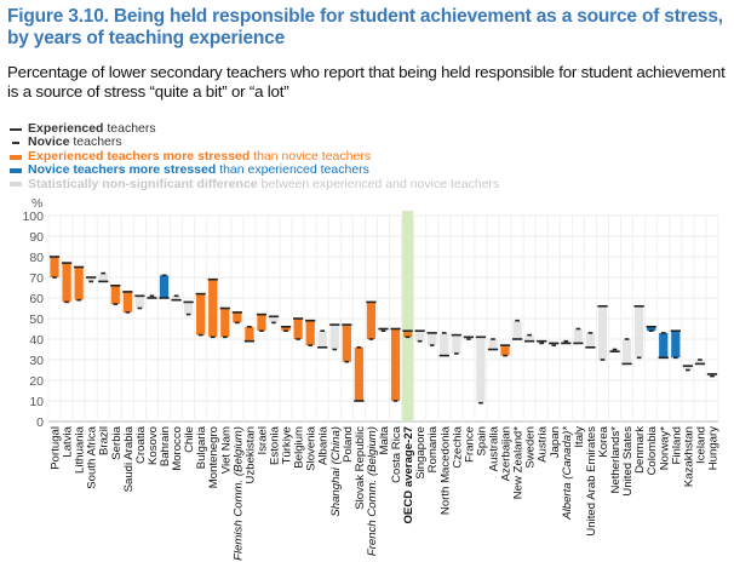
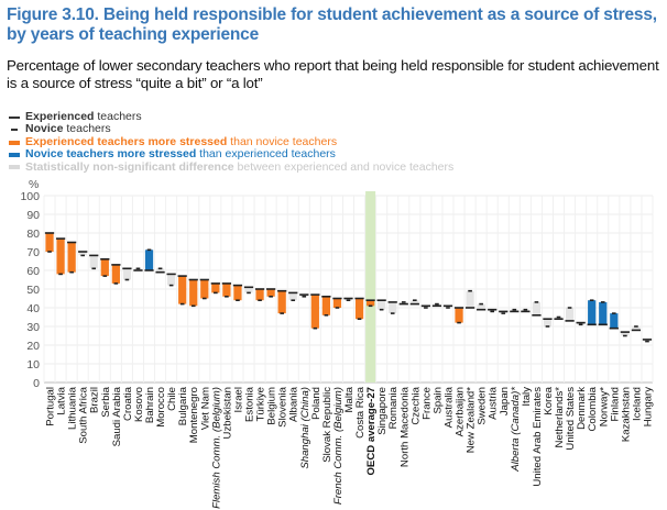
Novice teachers/Brazil: 72 -> 61
Experienced teachers/Bulgaria: 62 -> 57
Experienced teachers/Montenegro: 69 -> 55
Novice teachers/Viet Nam: 41 -> 45
Experienced teachers/Uzbekistan: 39 -> 53
Experienced teachers/Türkiye: 46 -> 50
Novice teachers/Belgium: 40 -> 46
Experienced teachers/Albania: 36 -> 48
Novice teachers/Shanghai (China): 35 -> 46
Experienced teachers/Slovak Republic: 10 -> 46
Experienced teachers/French Comm. (Belgium): 58 -> 45
Novice teachers/Costa Rica: 10 -> 34
Experienced teachers/North Macedonia: 32 -> 42
Novice teachers/Czechia: 33 -> 44
Novice teachers/Spain: 9 -> 42
Experienced teachers/Australia: 35 -> 41
Experienced teachers/Azerbaijan: 37 -> 40
Novice teachers/Italy: 45 -> 39
Experienced teachers/Korea: 56 -> 34
Experienced teachers/United States: 28 -> 33
Experienced teachers/Denmark: 56 -> 32
Experienced teachers/Colombia: 46 -> 31
Experienced teachers/Finland: 44 -> 29
Novice teachers/Finland: 31 -> 37
